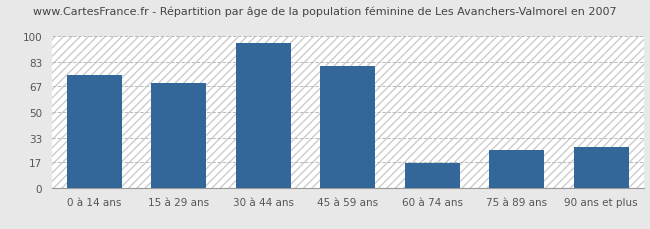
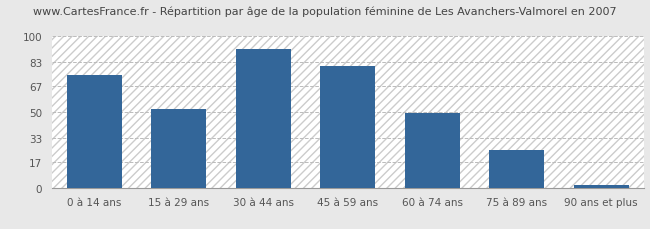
15 à 29 ans: 69 -> 52
30 à 44 ans: 95 -> 91
60 à 74 ans: 16 -> 49
90 ans et plus: 27 -> 2
